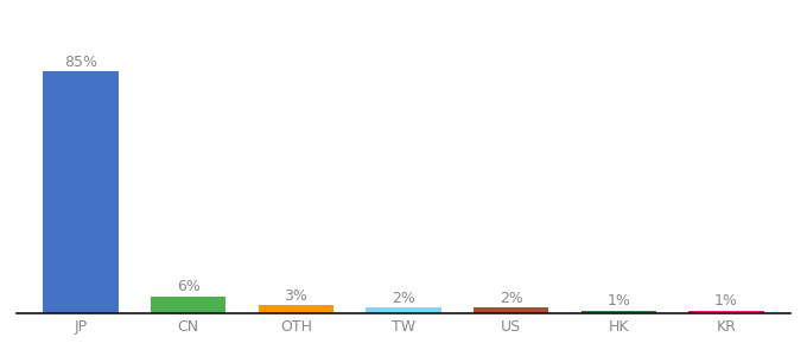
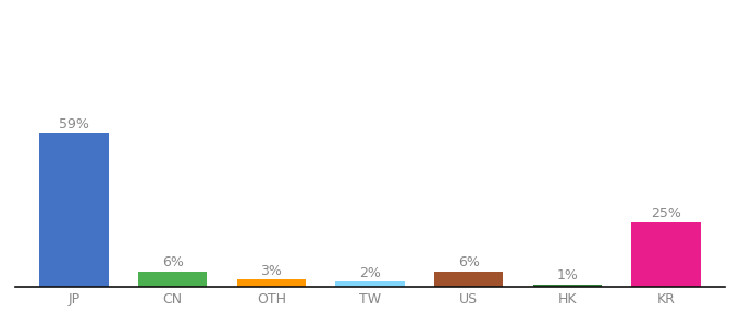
JP: 85% -> 59%
US: 2% -> 6%
KR: 1% -> 25%
